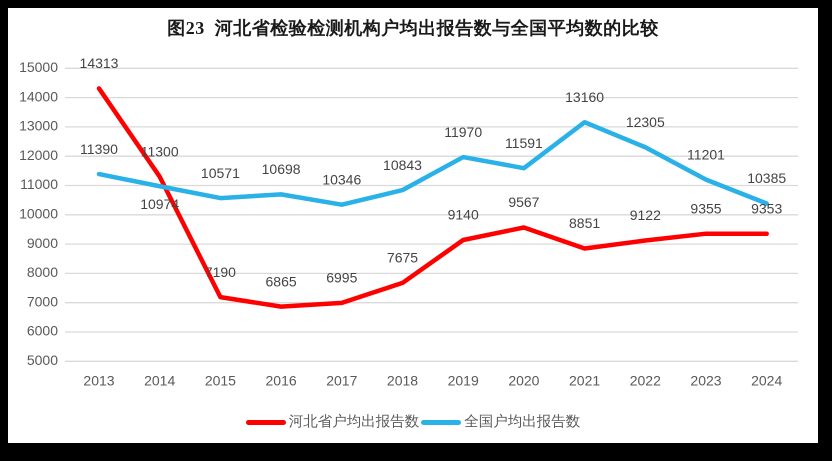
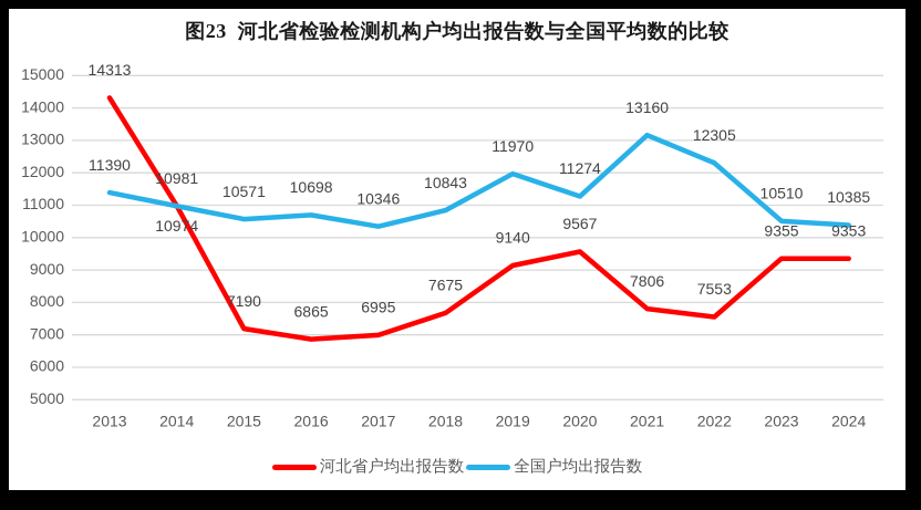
河北省户均出报告数/2014: 11300 -> 10981
全国户均出报告数/2020: 11591 -> 11274
河北省户均出报告数/2021: 8851 -> 7806
河北省户均出报告数/2022: 9122 -> 7553
全国户均出报告数/2023: 11201 -> 10510
